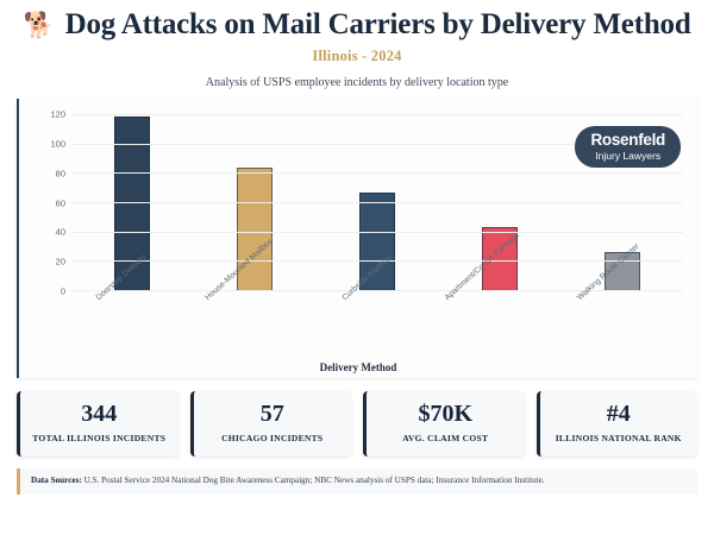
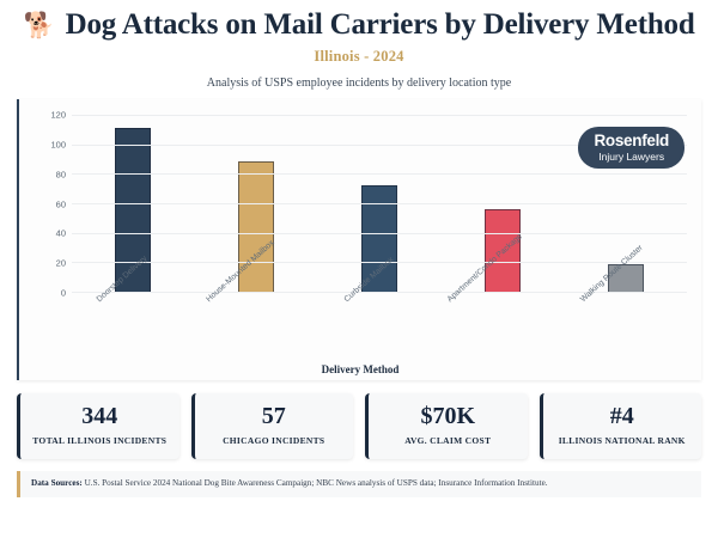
Doorstep Delivery: 119 -> 112
House-Mounted Mailbox: 84 -> 89
Curbside Mailbox: 67 -> 73
Apartment/Condo Package: 43 -> 56
Walking Route Cluster: 26 -> 19
